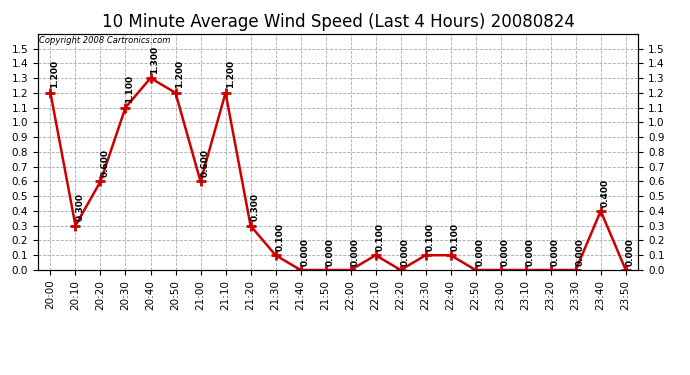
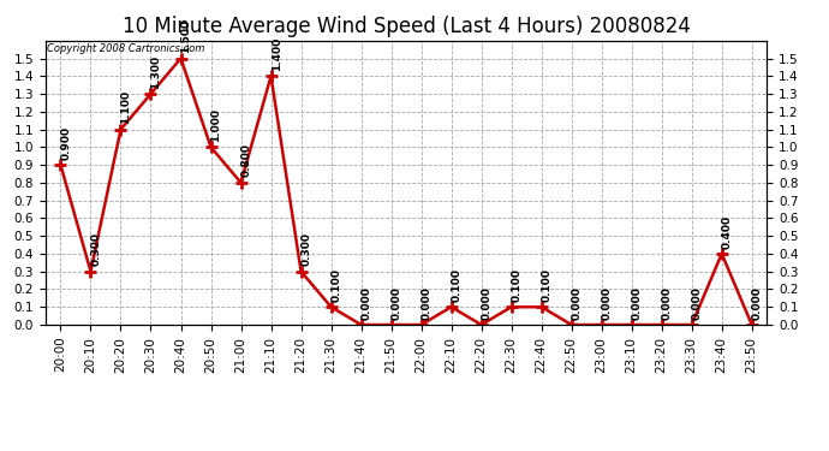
20:00: 1.200 -> 0.900
20:20: 0.600 -> 1.100
20:30: 1.100 -> 1.300
20:40: 1.3 -> 1.5
20:50: 1.200 -> 1.000
21:00: 0.600 -> 0.800
21:10: 1.200 -> 1.400
